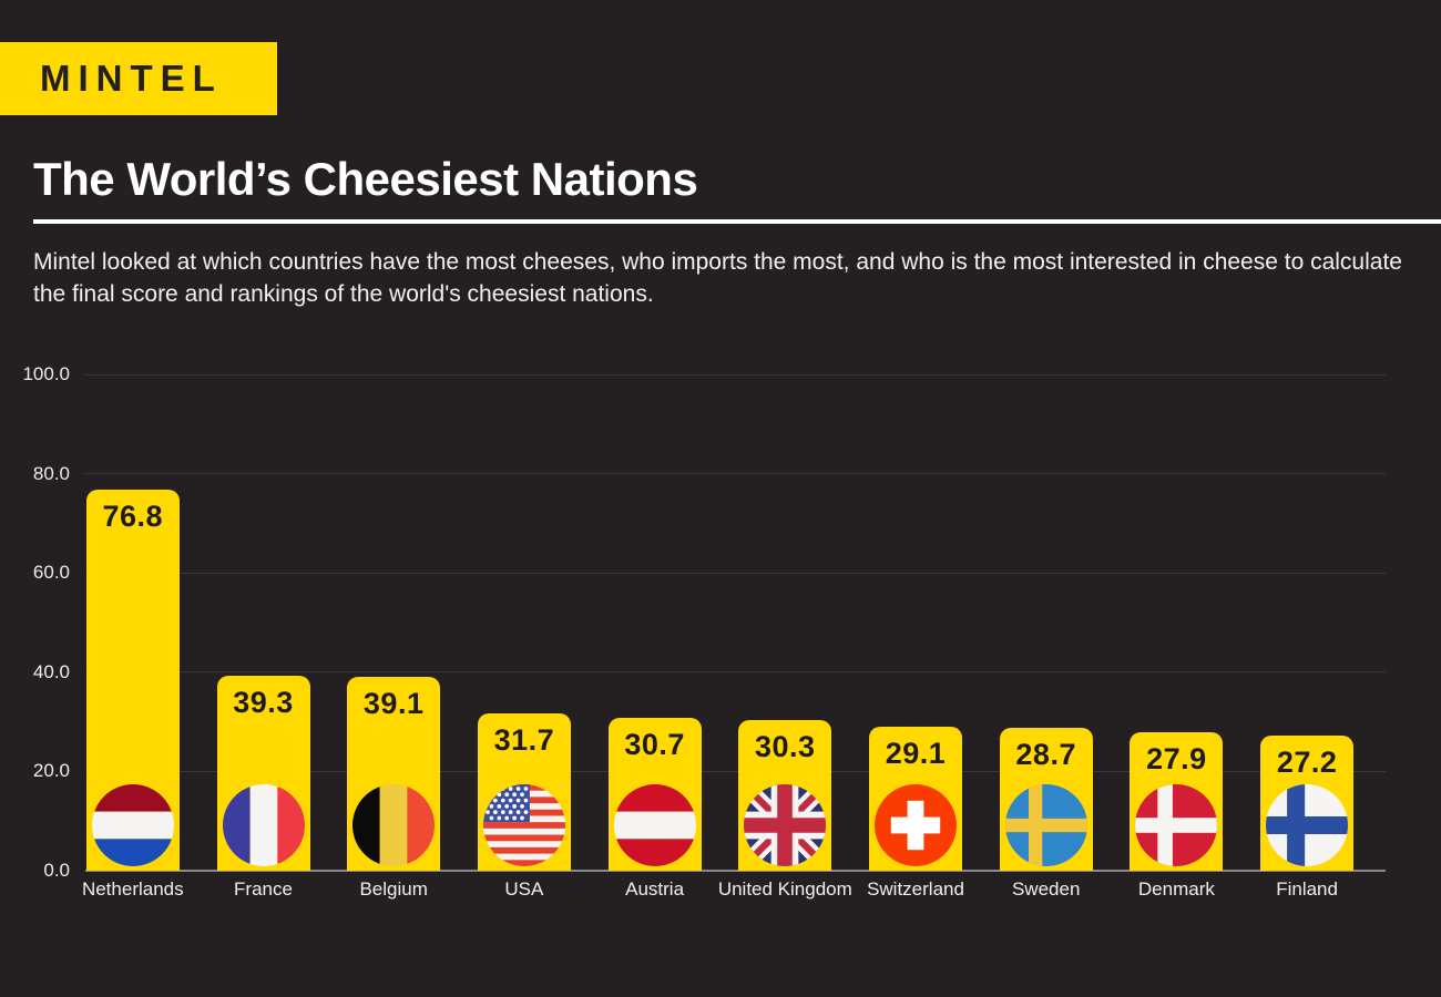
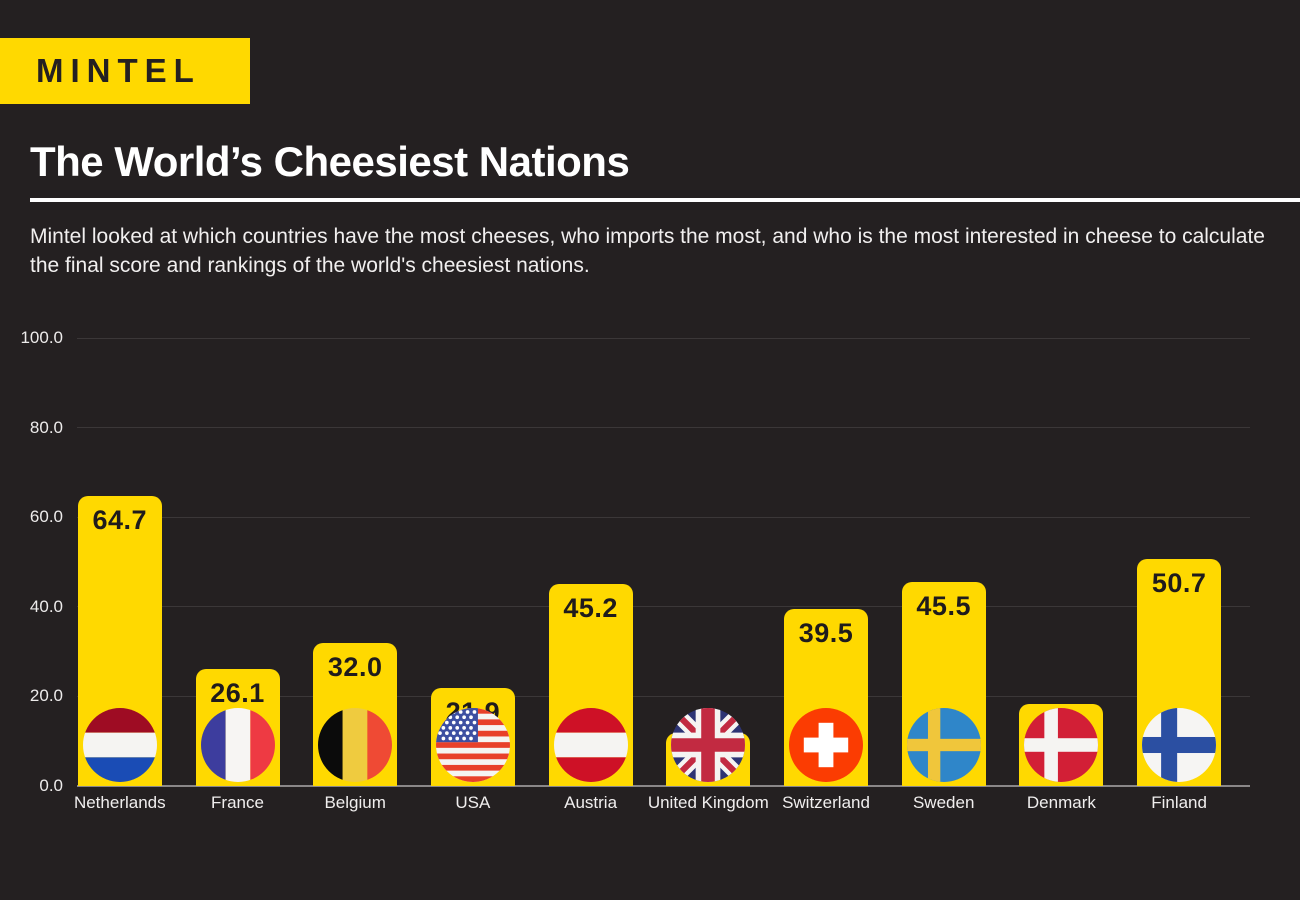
Netherlands: 76.8 -> 64.7
France: 39.3 -> 26.1
Belgium: 39.1 -> 32.0
USA: 31.7 -> 21.9
Austria: 30.7 -> 45.2
United Kingdom: 30.3 -> 11.8
Switzerland: 29.1 -> 39.5
Sweden: 28.7 -> 45.5
Denmark: 27.9 -> 18.3
Finland: 27.2 -> 50.7
